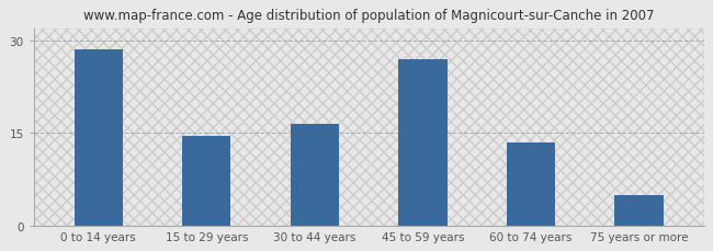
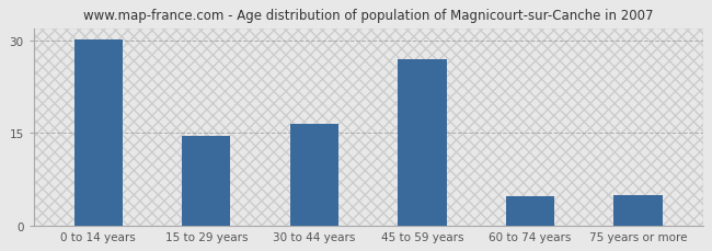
0 to 14 years: 28.5 -> 30.2
60 to 74 years: 13.5 -> 4.8
